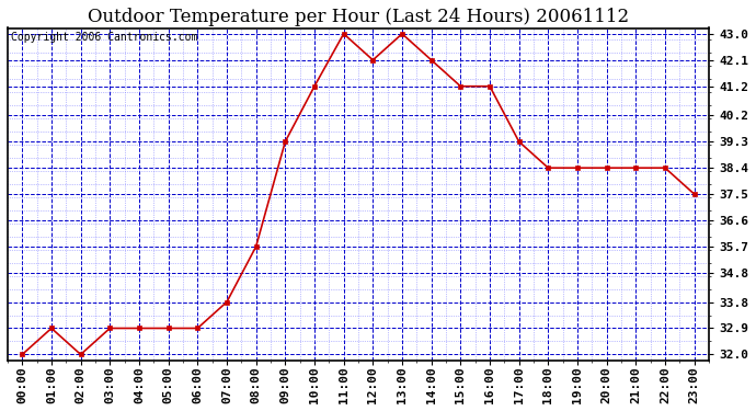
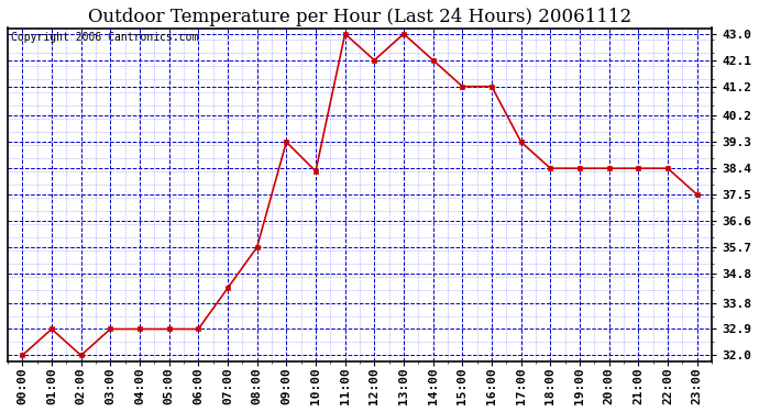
07:00: 33.8 -> 34.3
10:00: 41.2 -> 38.3
